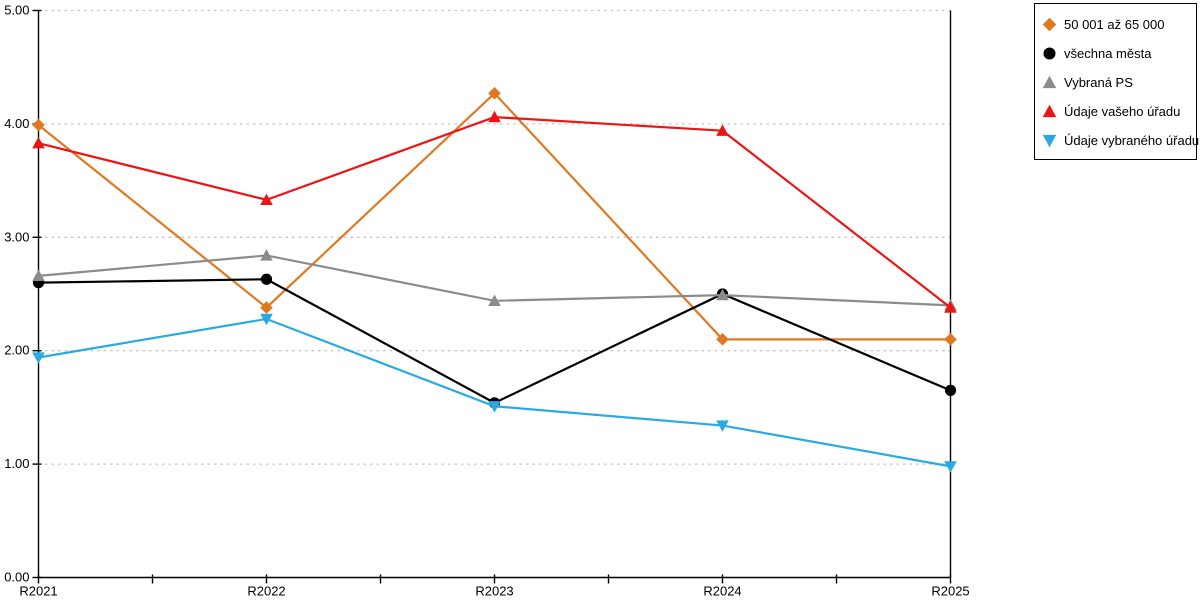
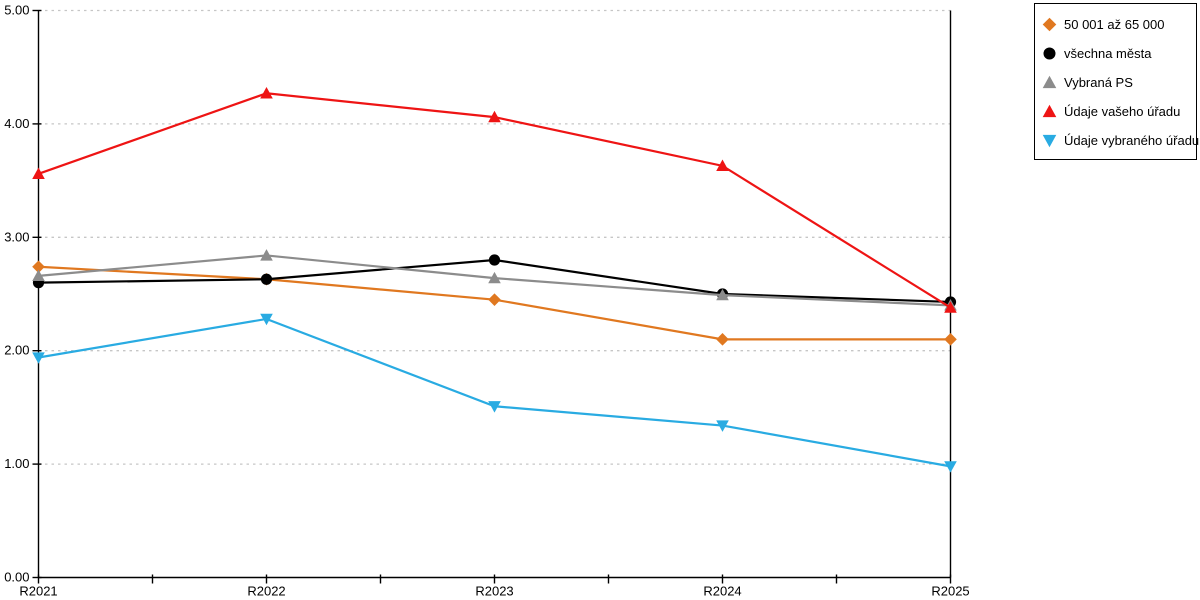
50 001 až 65 000/R2021: 3.99 -> 2.74
Údaje vašeho úřadu/R2021: 3.83 -> 3.56
50 001 až 65 000/R2022: 2.38 -> 2.63
Údaje vašeho úřadu/R2022: 3.33 -> 4.27
50 001 až 65 000/R2023: 4.27 -> 2.45
všechna města/R2023: 1.54 -> 2.80
Vybraná PS/R2023: 2.44 -> 2.64
Údaje vašeho úřadu/R2024: 3.94 -> 3.63
všechna města/R2025: 1.65 -> 2.43
